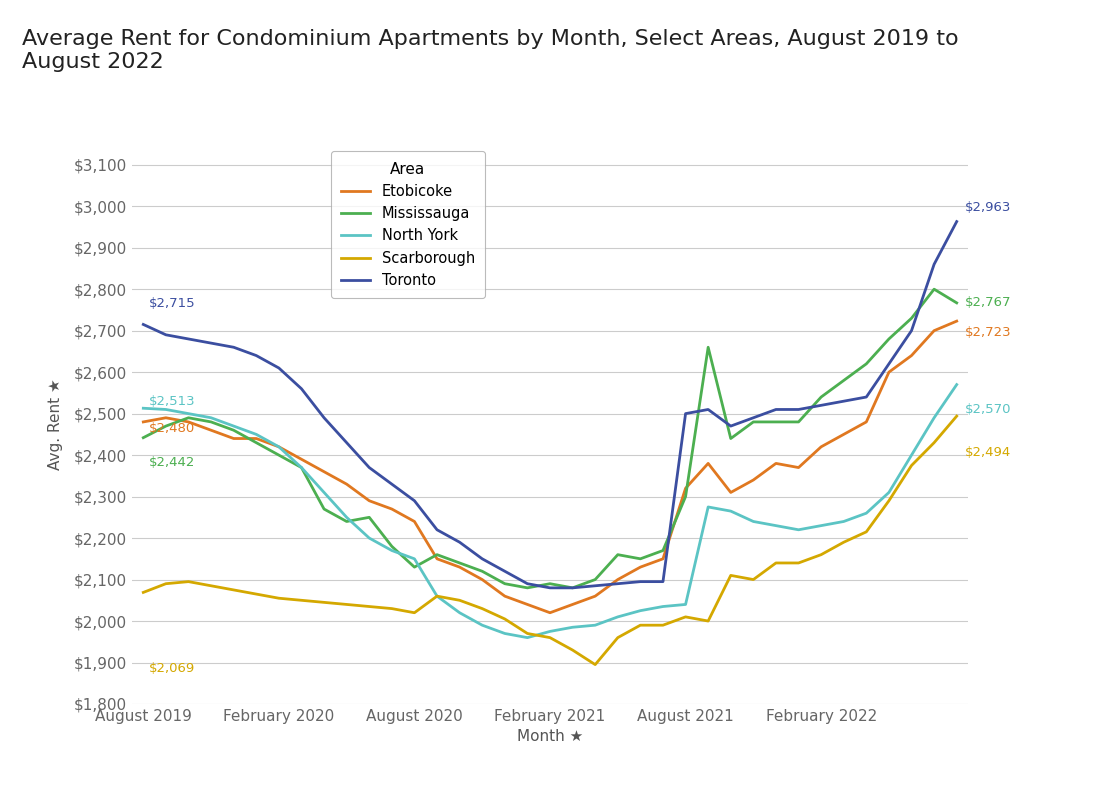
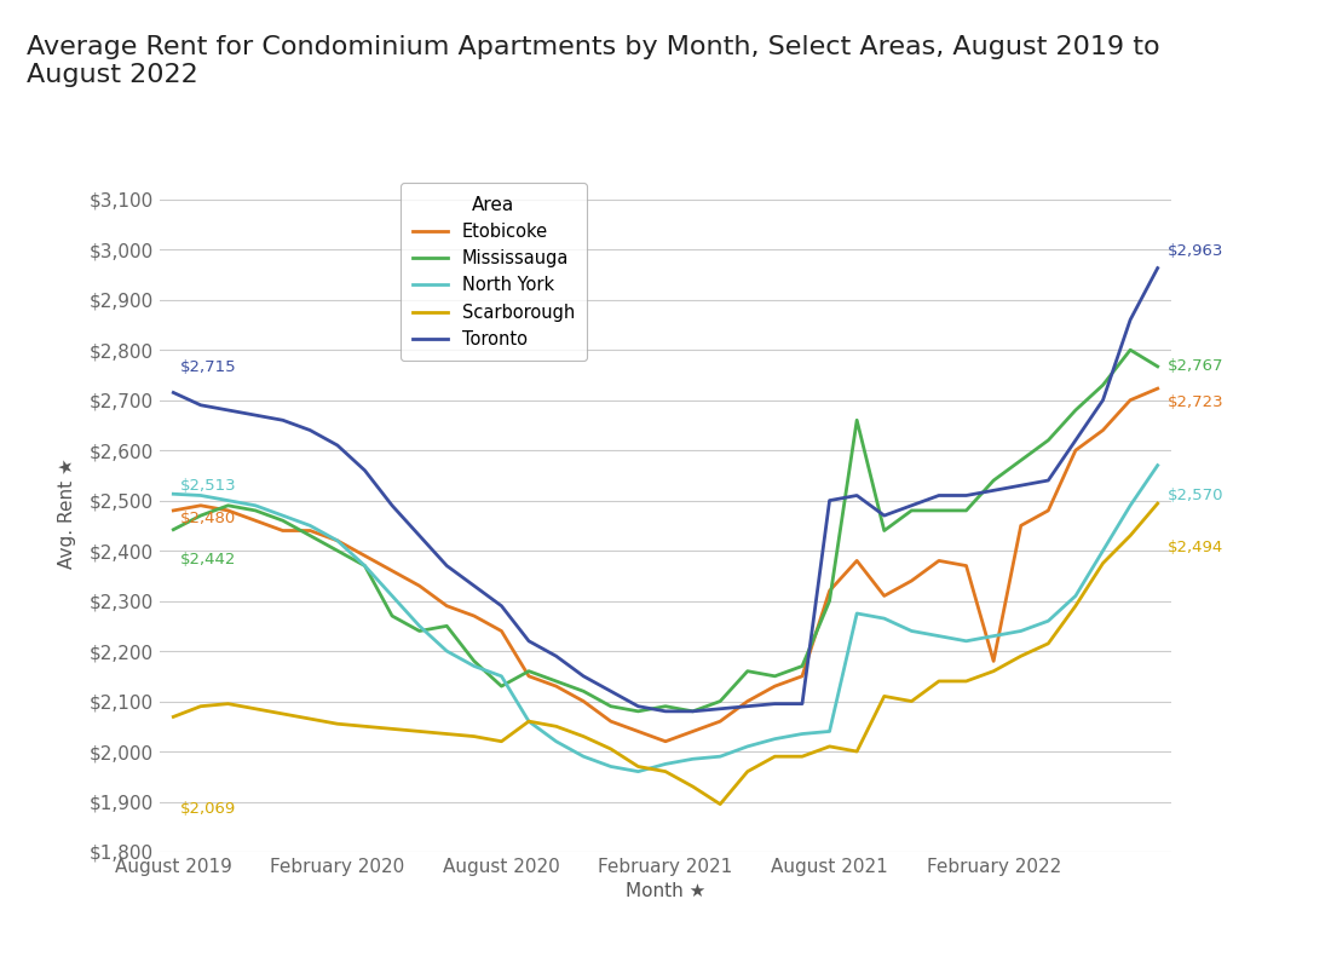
Etobicoke/February 2022: $2,420 -> $2,180
